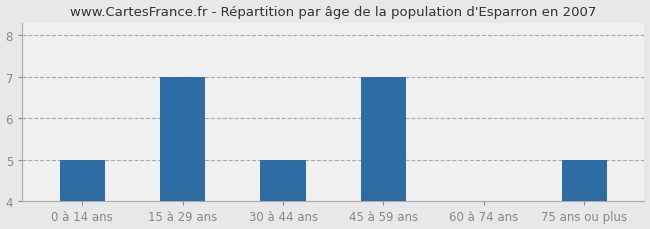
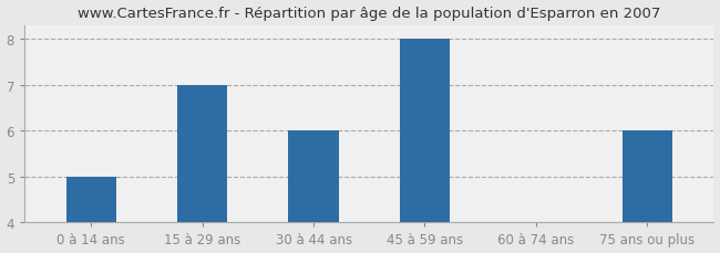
30 à 44 ans: 5.00 -> 6.00
45 à 59 ans: 7.00 -> 8.00
75 ans ou plus: 5.00 -> 6.00
